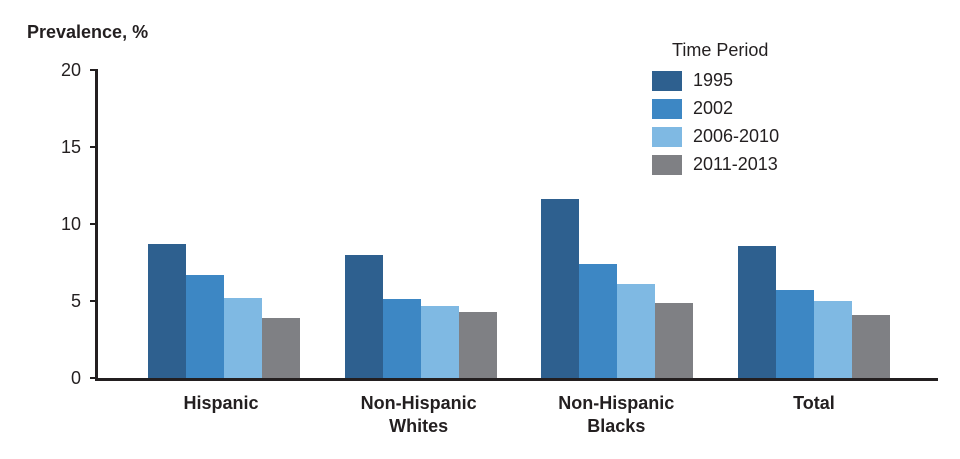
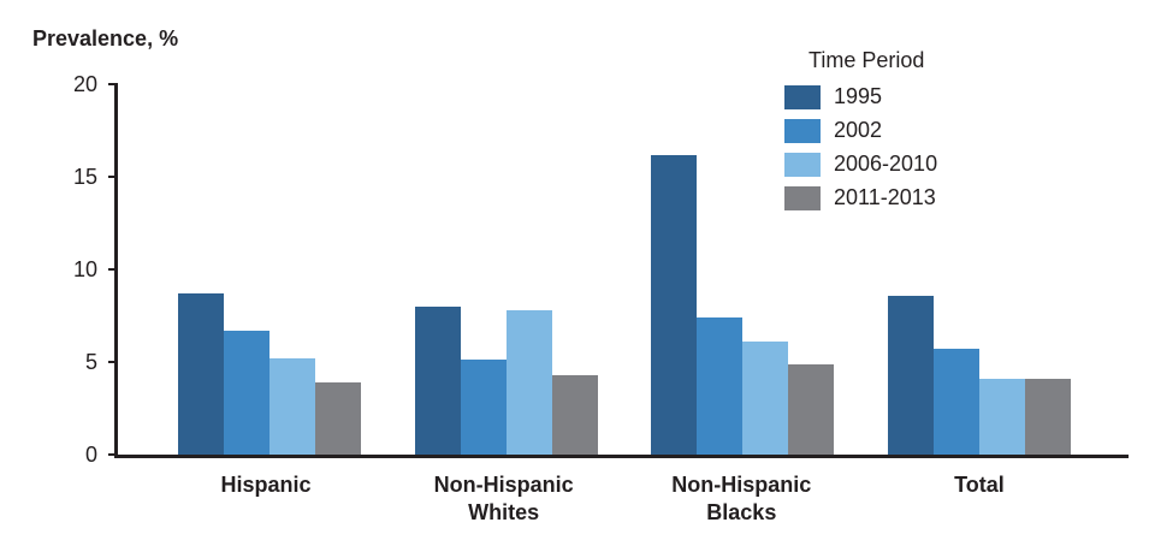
2006-2010/Non-Hispanic Whites: 4.7 -> 7.8
1995/Non-Hispanic Blacks: 11.6 -> 16.2
2006-2010/Total: 5.0 -> 4.1
